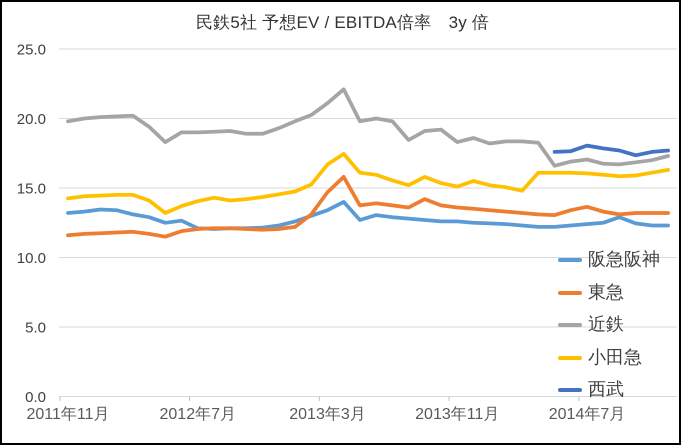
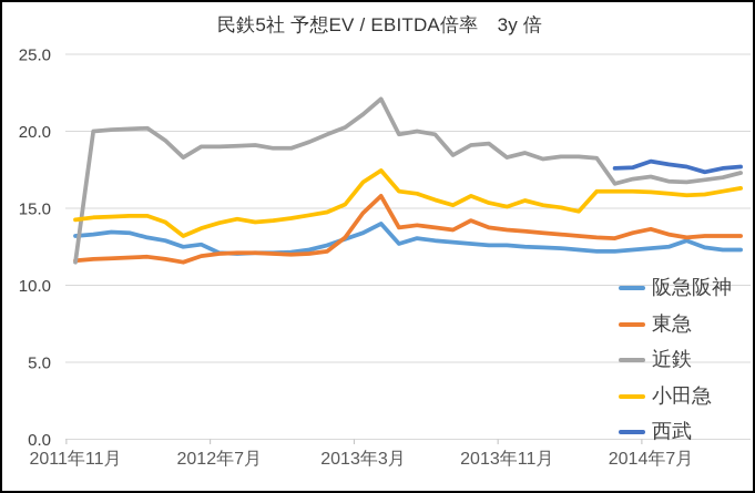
近鉄/2011年11月: 19.8 -> 11.5
